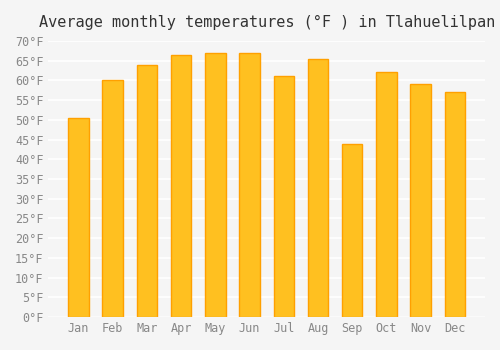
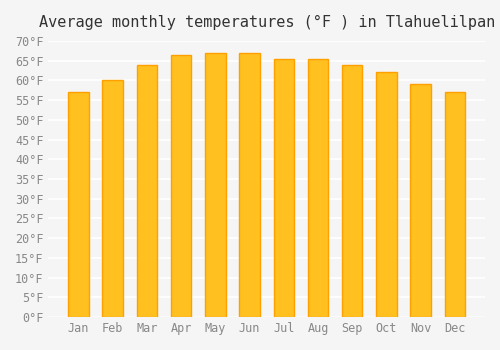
Jan: 50.5°F -> 57.0°F
Jul: 61.0°F -> 65.5°F
Sep: 44.0°F -> 64.0°F
